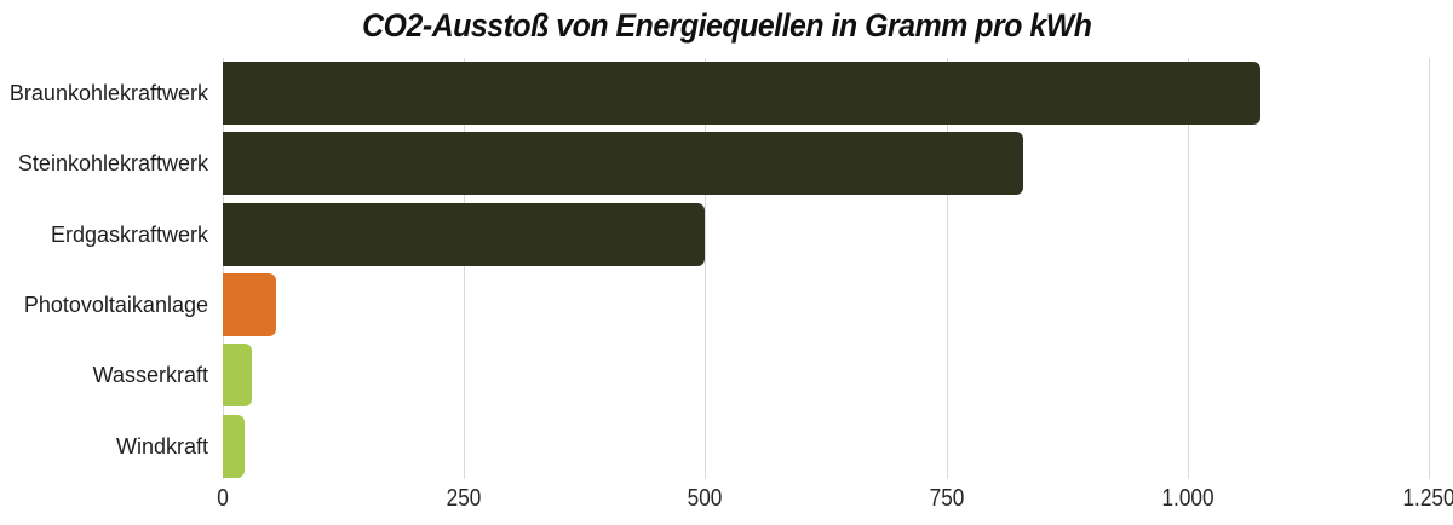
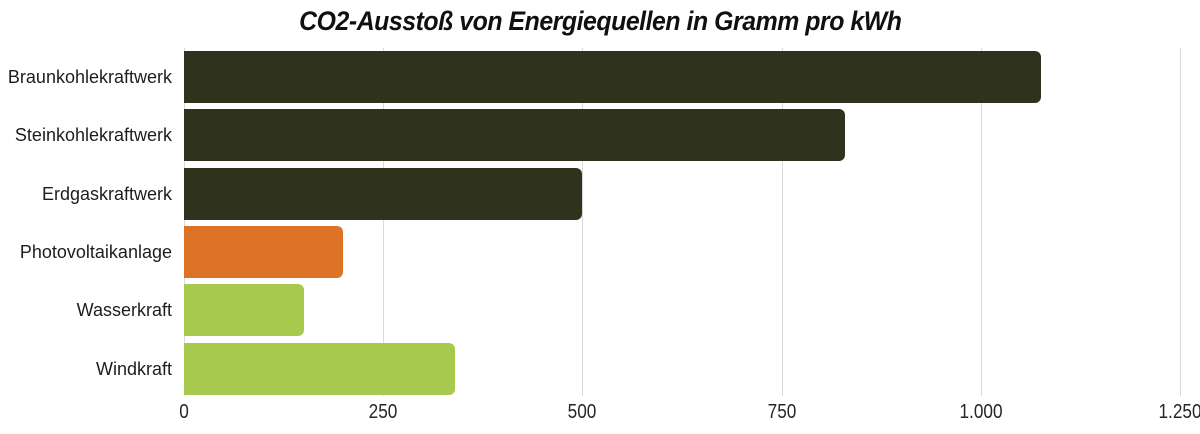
Photovoltaikanlage: 60 -> 200
Wasserkraft: 30 -> 150
Windkraft: 20 -> 340
